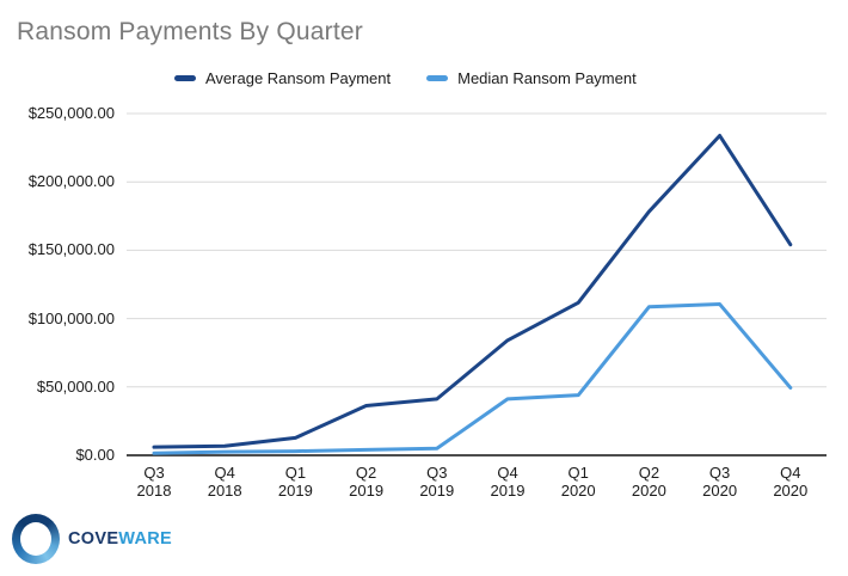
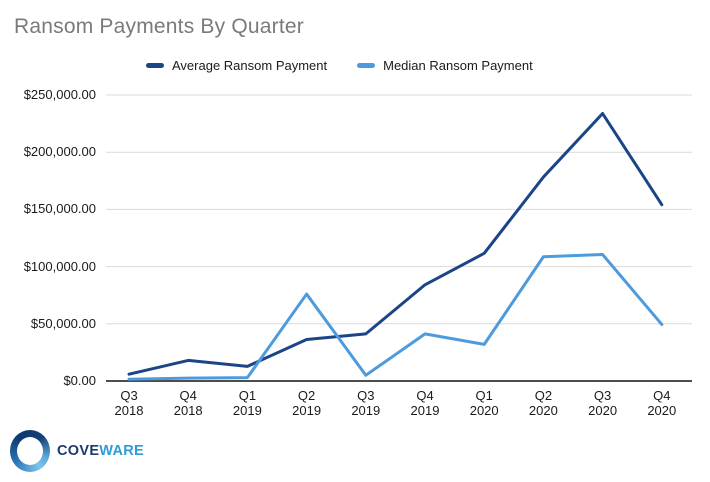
Average Ransom Payment/Q4 2018: $7000 -> $18000
Median Ransom Payment/Q2 2019: $4000 -> $76000
Median Ransom Payment/Q1 2020: $44000 -> $32000
